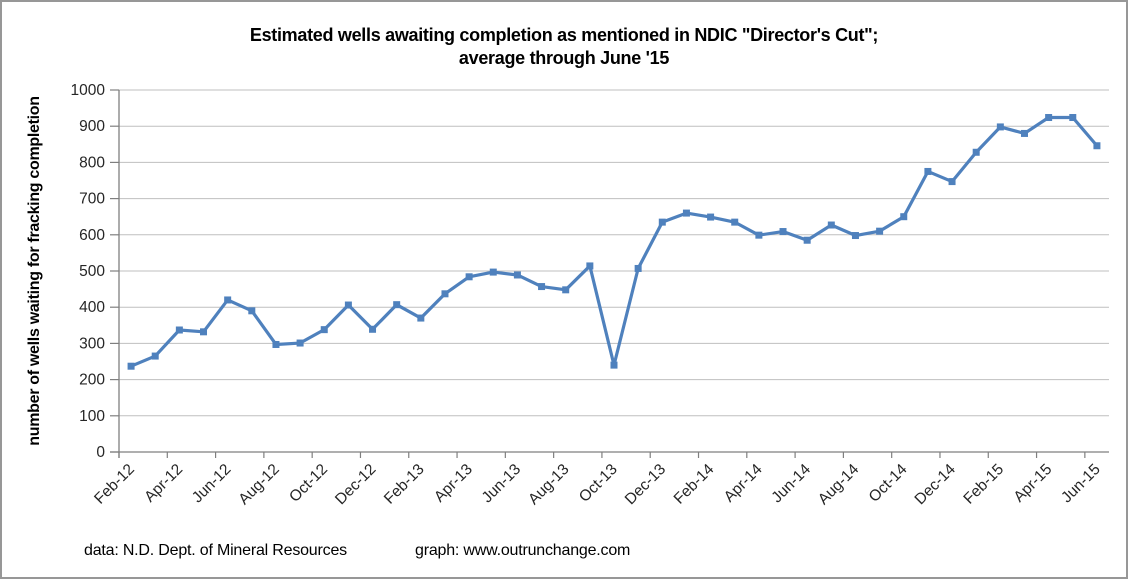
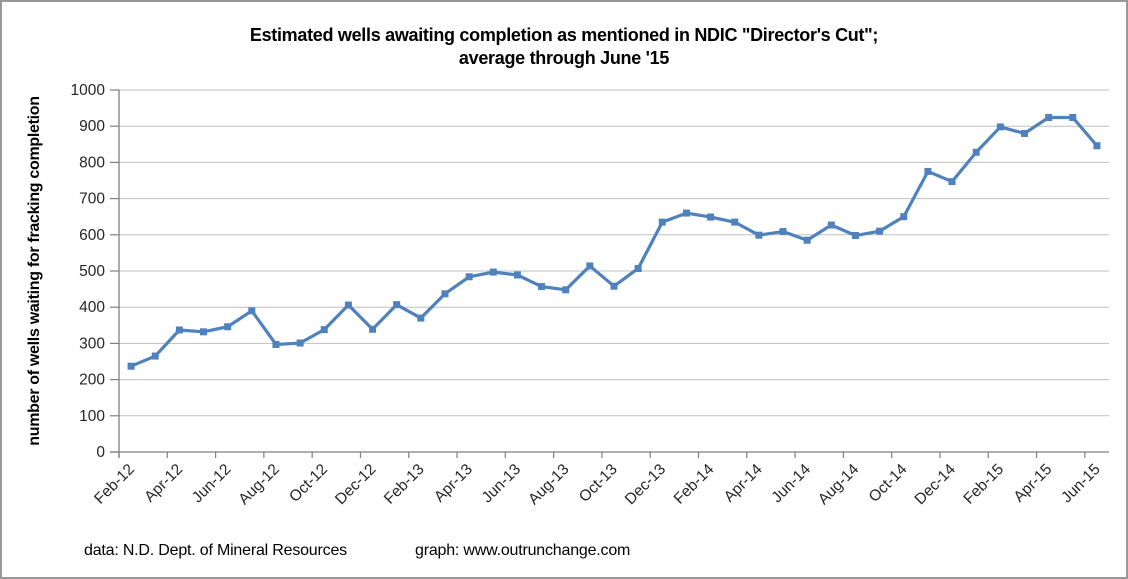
Jun-12: 420 -> 350
Oct-13: 240 -> 460
